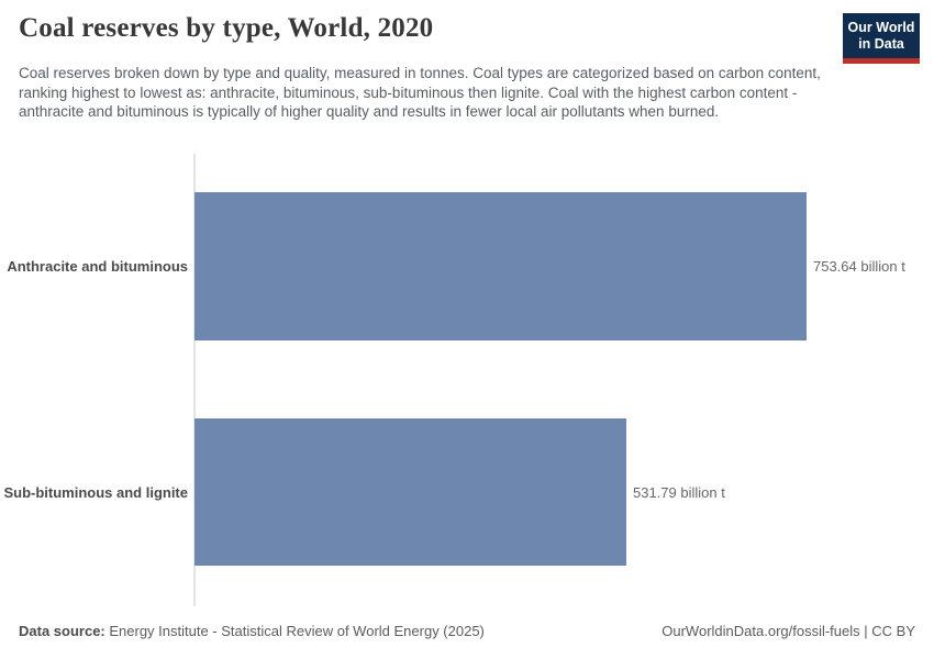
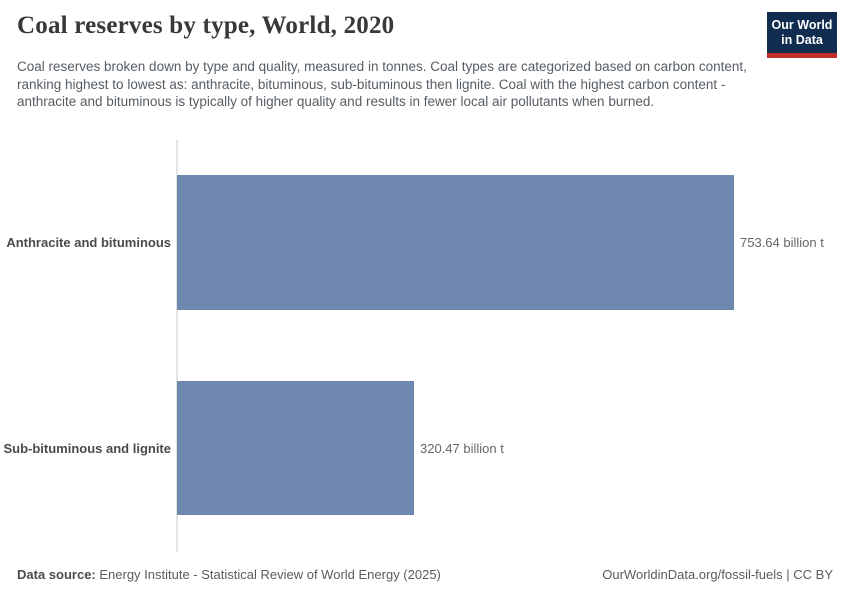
Sub-bituminous and lignite: 531.79 -> 320.47
